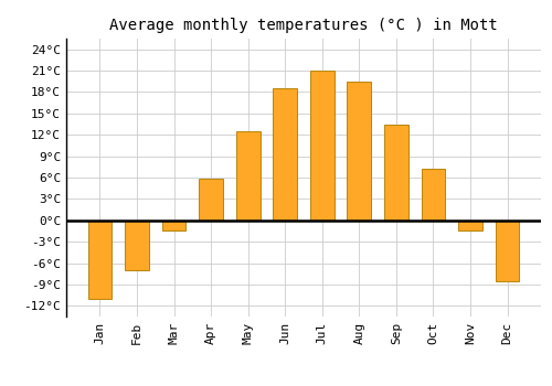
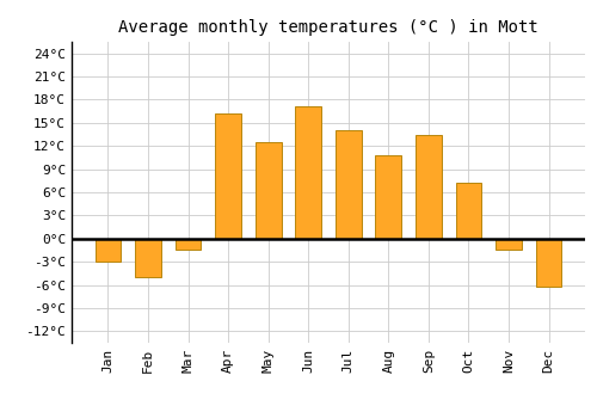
Jan: -11.0°C -> -3.0°C
Feb: -7.0°C -> -5.0°C
Apr: 5.8°C -> 16.2°C
Jun: 18.5°C -> 17.2°C
Jul: 21.0°C -> 14.0°C
Aug: 19.5°C -> 10.8°C
Dec: -8.5°C -> -6.2°C
